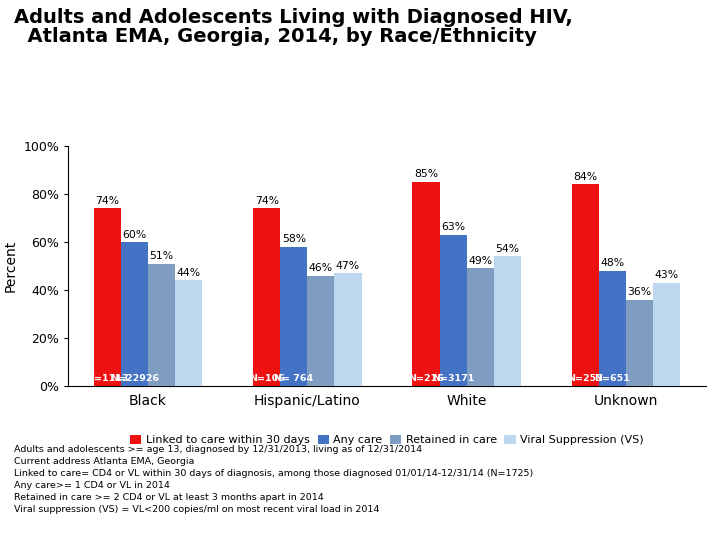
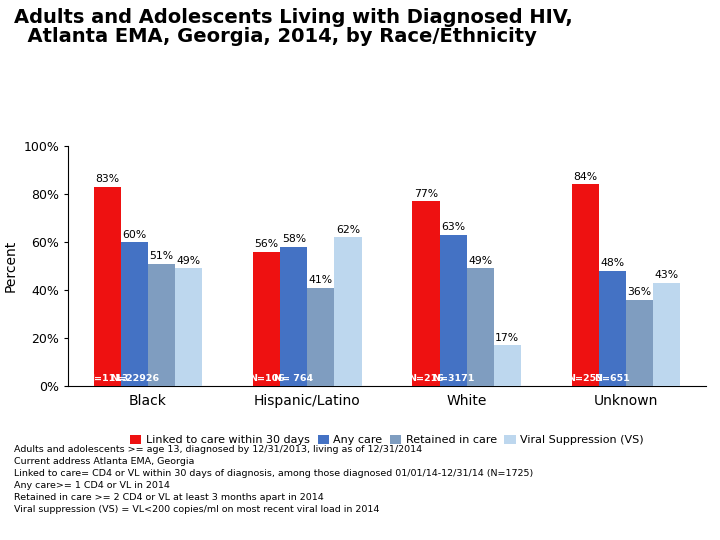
Linked to care within 30 days/Black: 74% -> 83%
Viral Suppression (VS)/Black: 44% -> 49%
Linked to care within 30 days/Hispanic/Latino: 74% -> 56%
Retained in care/Hispanic/Latino: 46% -> 41%
Viral Suppression (VS)/Hispanic/Latino: 47% -> 62%
Linked to care within 30 days/White: 85% -> 77%
Viral Suppression (VS)/White: 54% -> 17%
